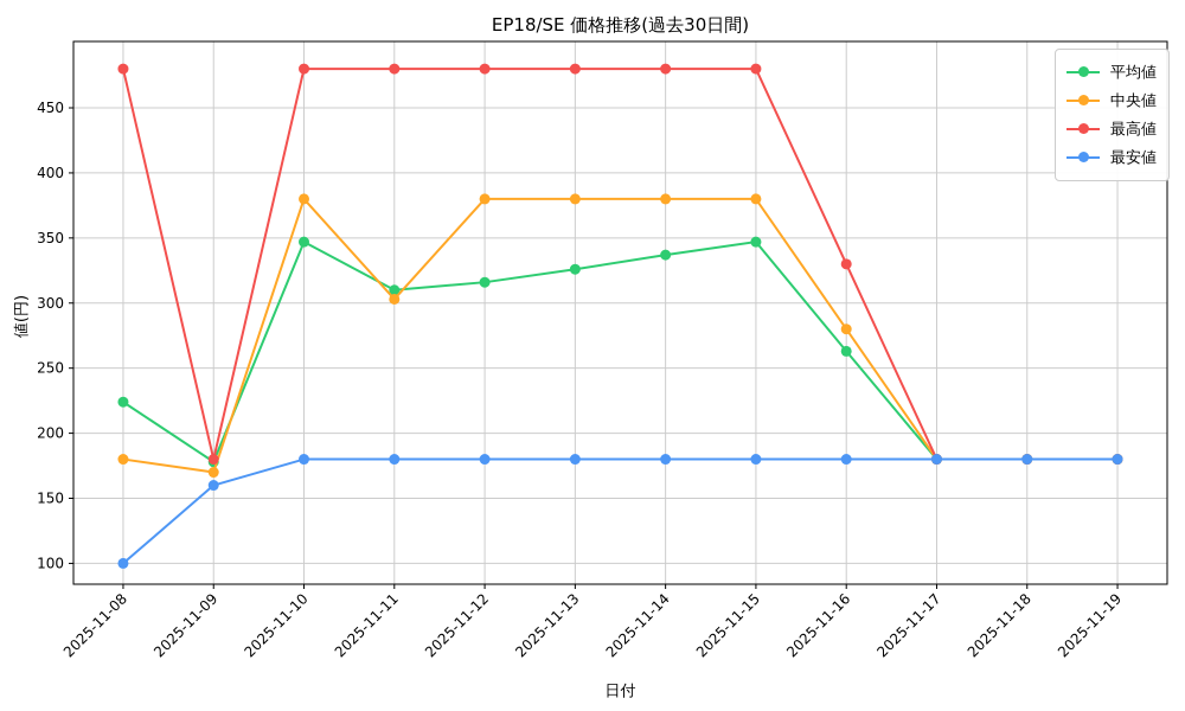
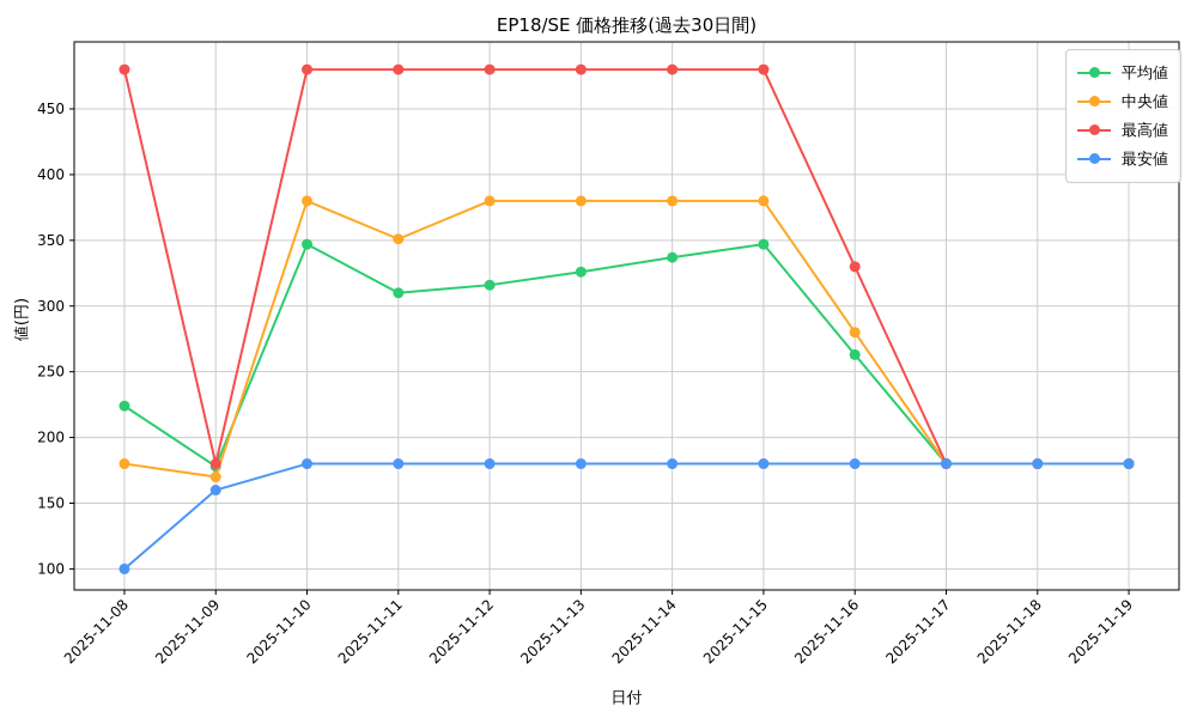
中央値/2025-11-11: 303 -> 351
